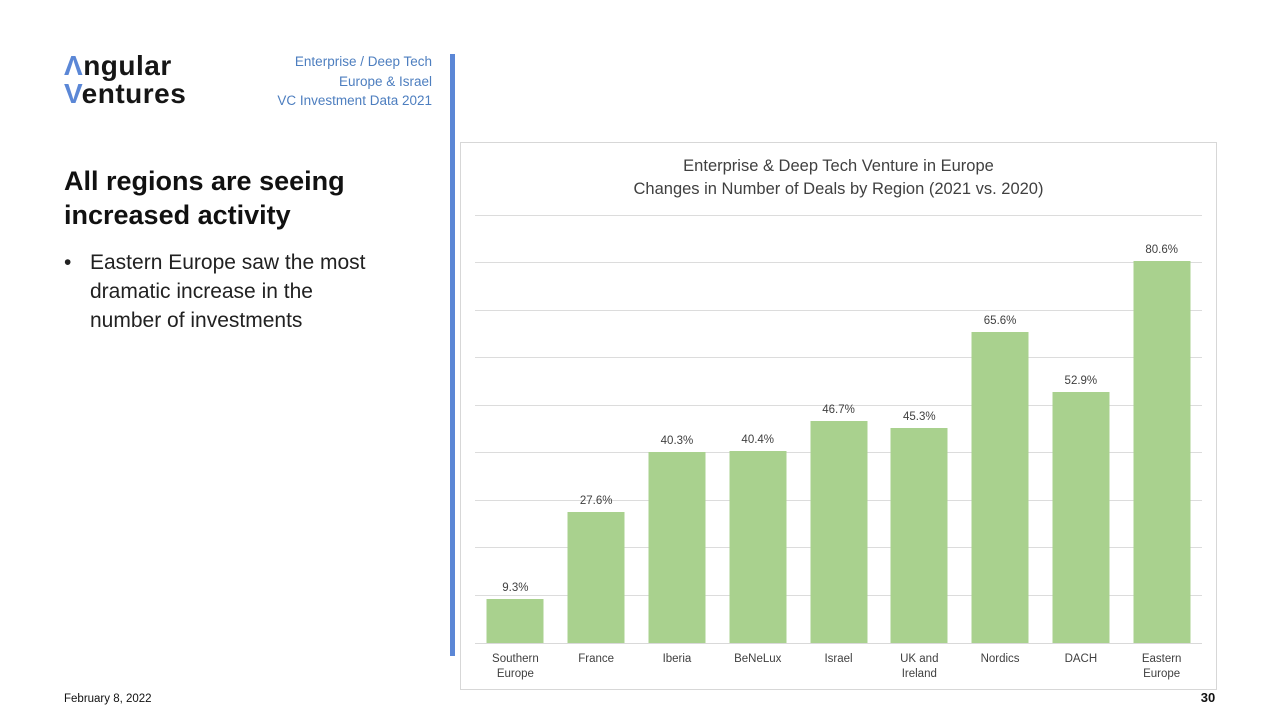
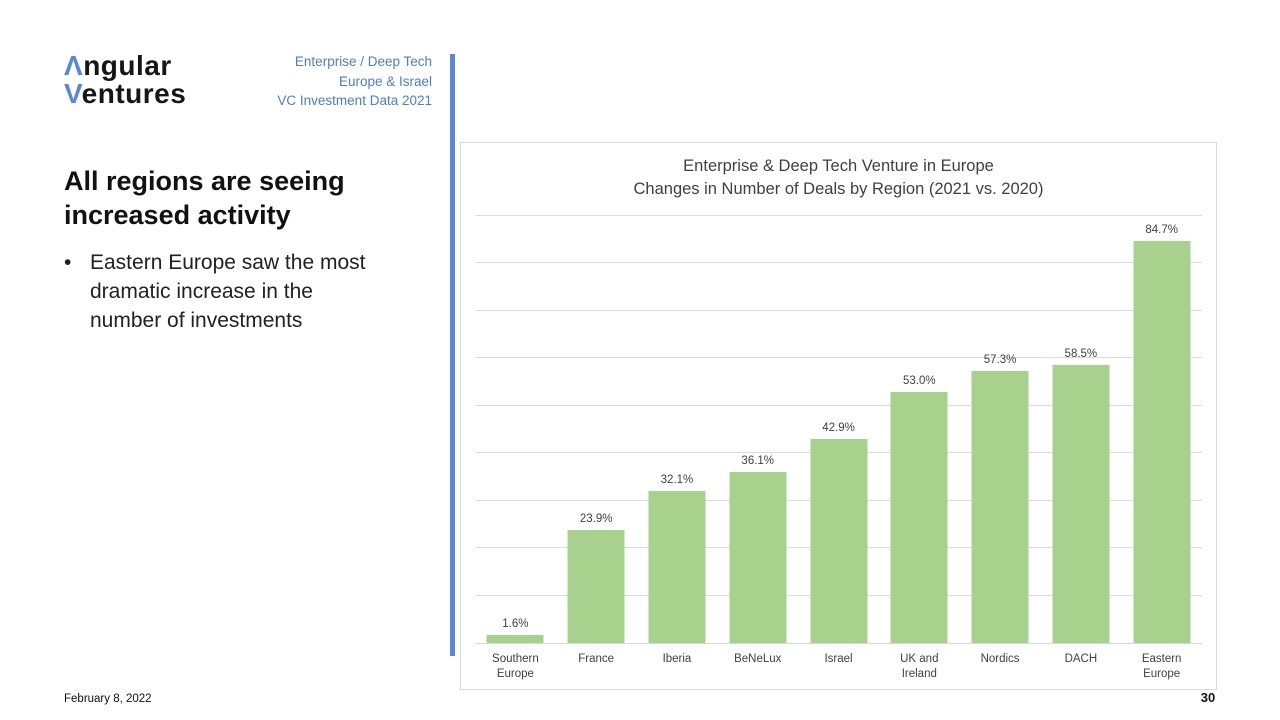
Southern Europe: 9.3% -> 1.6%
France: 27.6% -> 23.9%
Iberia: 40.3% -> 32.1%
BeNeLux: 40.4% -> 36.1%
Israel: 46.7% -> 42.9%
UK and Ireland: 45.3% -> 53.0%
Nordics: 65.6% -> 57.3%
DACH: 52.9% -> 58.5%
Eastern Europe: 80.6% -> 84.7%
